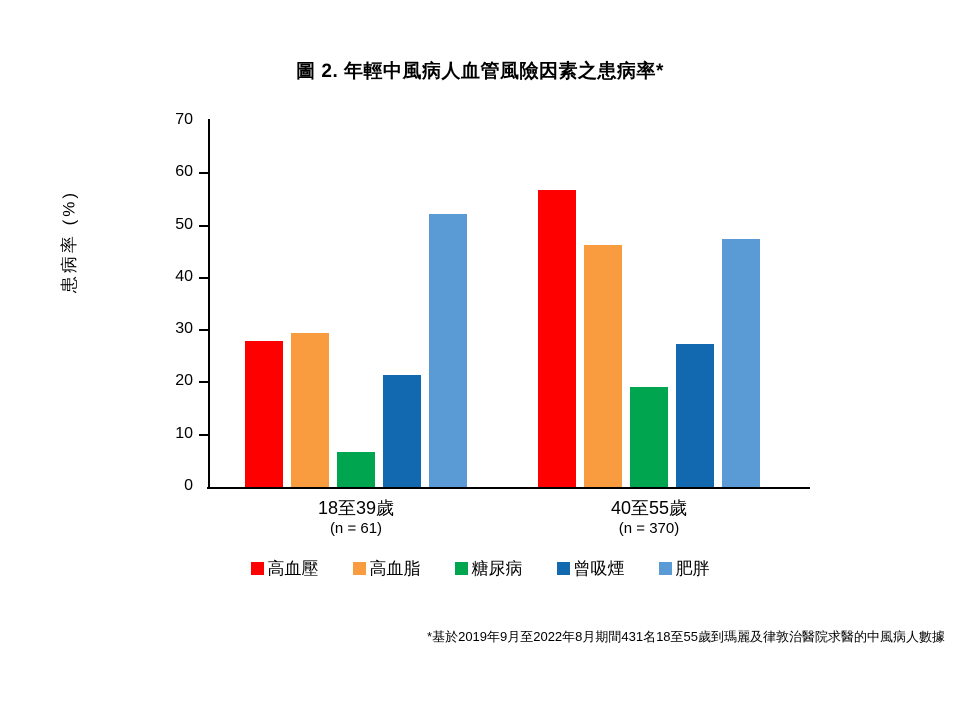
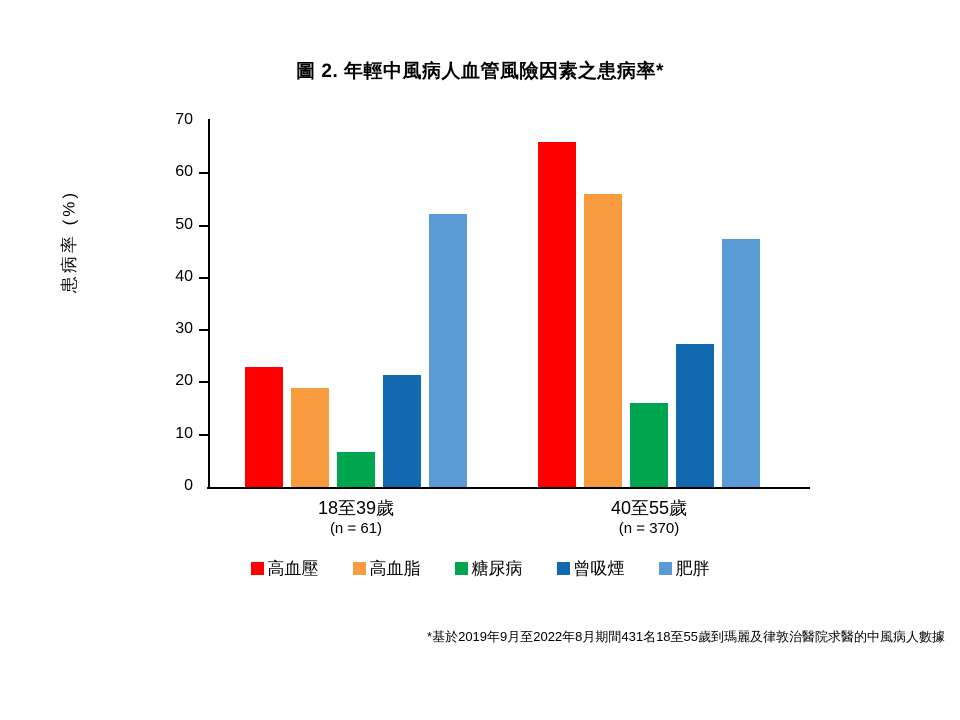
高血壓/18至39歲: 28 -> 23
高血脂/18至39歲: 29 -> 19
高血壓/40至55歲: 57 -> 66
高血脂/40至55歲: 46 -> 56
糖尿病/40至55歲: 19 -> 16
